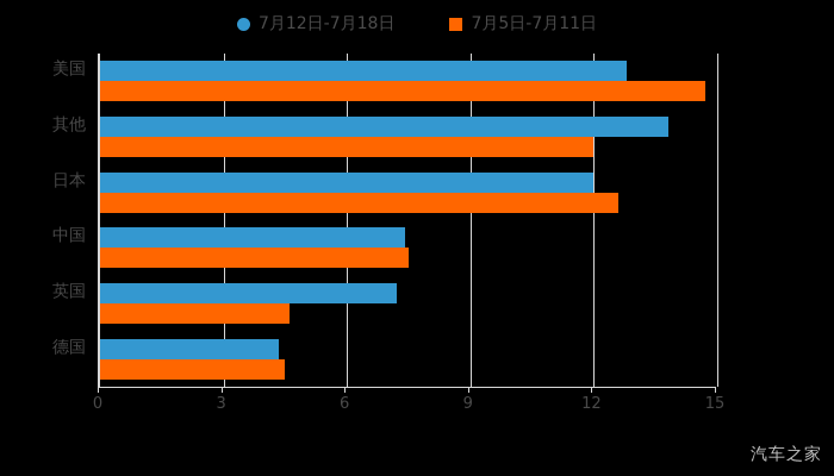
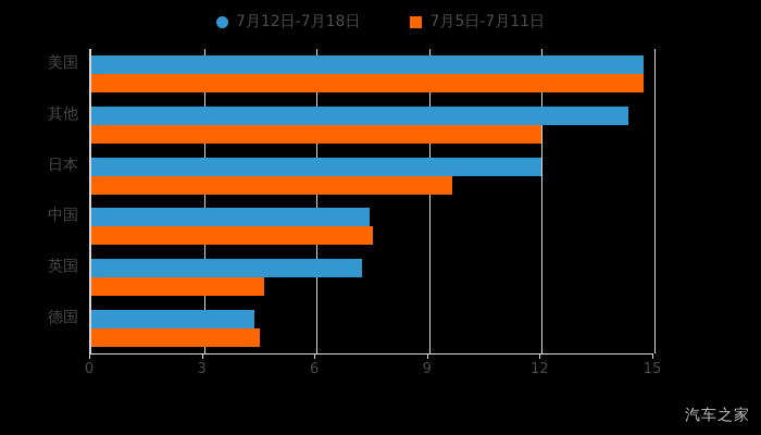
7月12日-7月18日/美国: 12.8 -> 14.7
7月12日-7月18日/其他: 13.8 -> 14.3
7月5日-7月11日/日本: 12.6 -> 9.6
